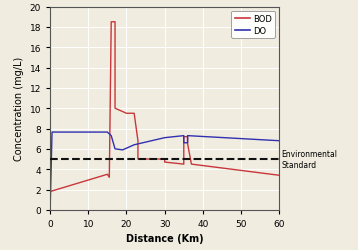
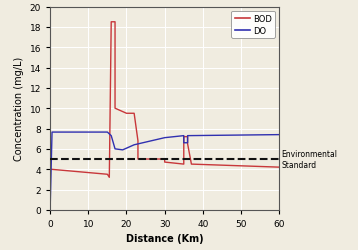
BOD/0: 1.8 -> 4.0
BOD/60: 3.4 -> 4.2
DO/60: 6.8 -> 7.4
